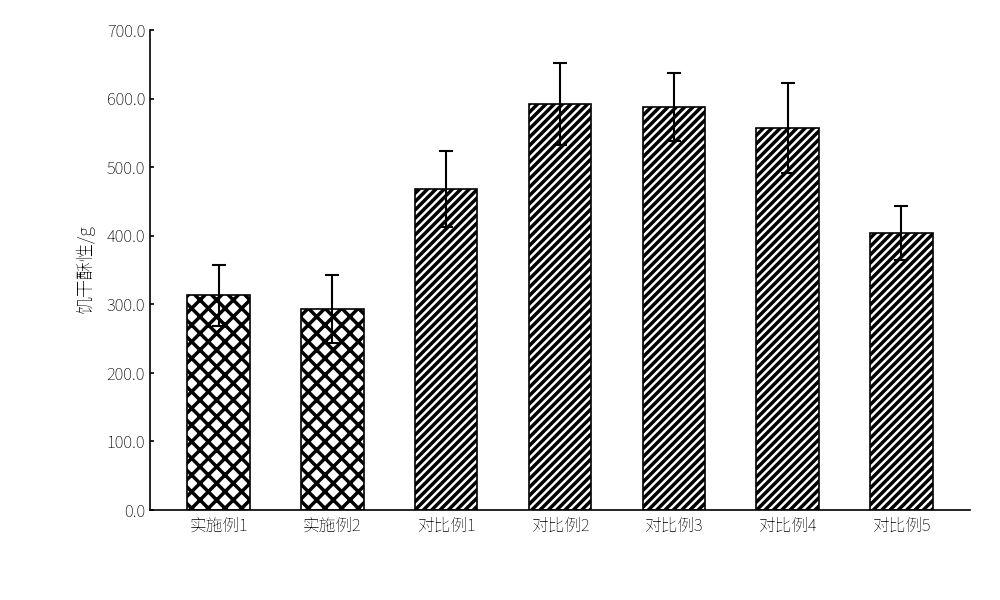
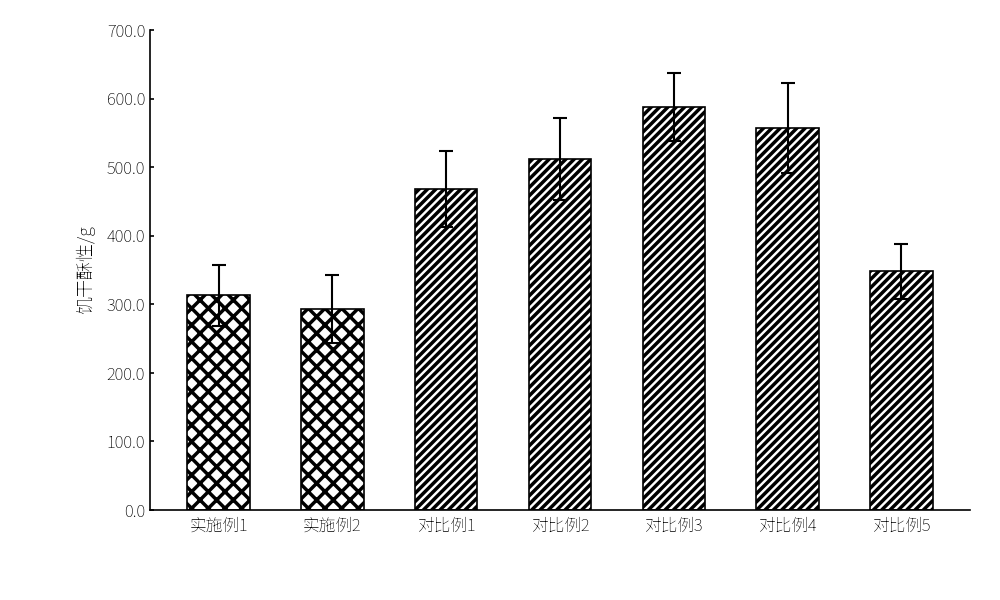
对比例2: 592 -> 512
对比例5: 404 -> 348
